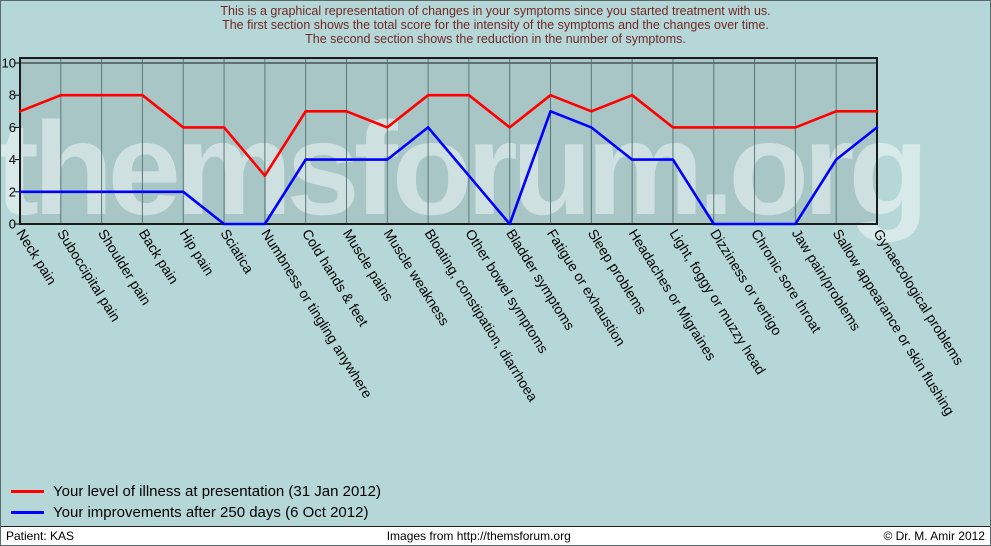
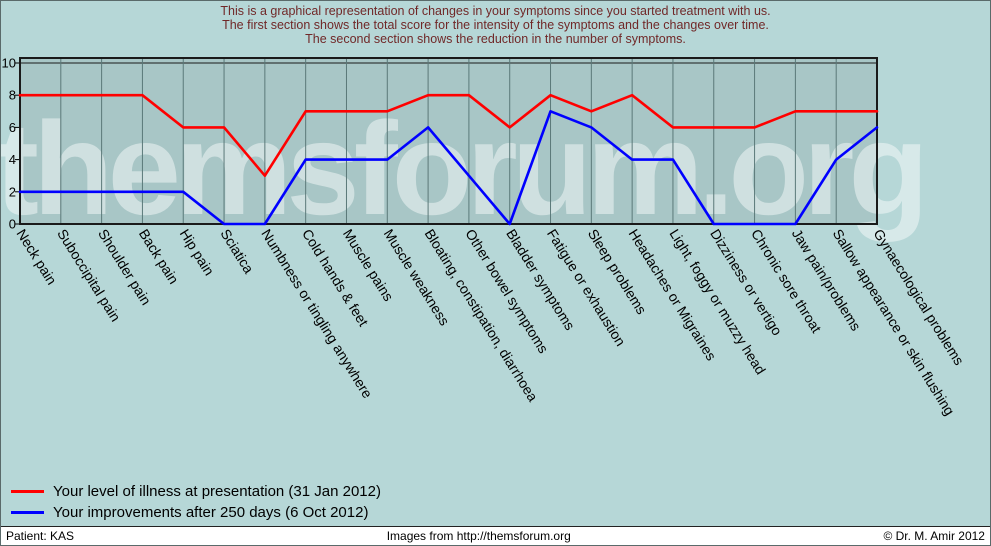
Your level of illness at presentation (31 Jan 2012)/Neck pain: 7 -> 8
Your level of illness at presentation (31 Jan 2012)/Muscle weakness: 6 -> 7
Your level of illness at presentation (31 Jan 2012)/Jaw pain/problems: 6 -> 7
